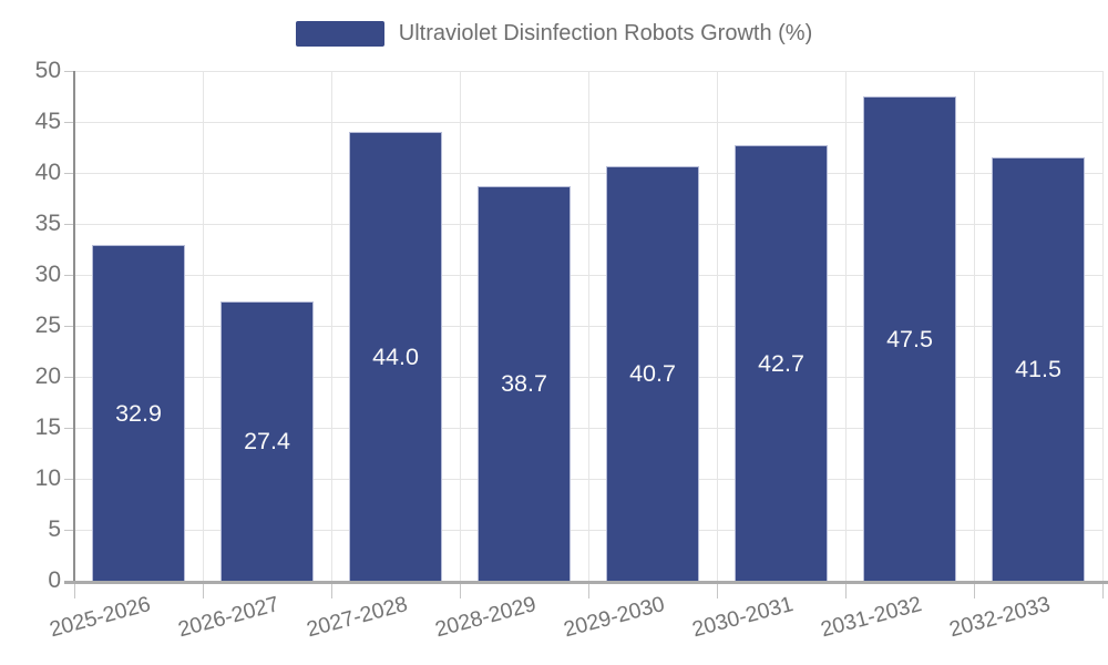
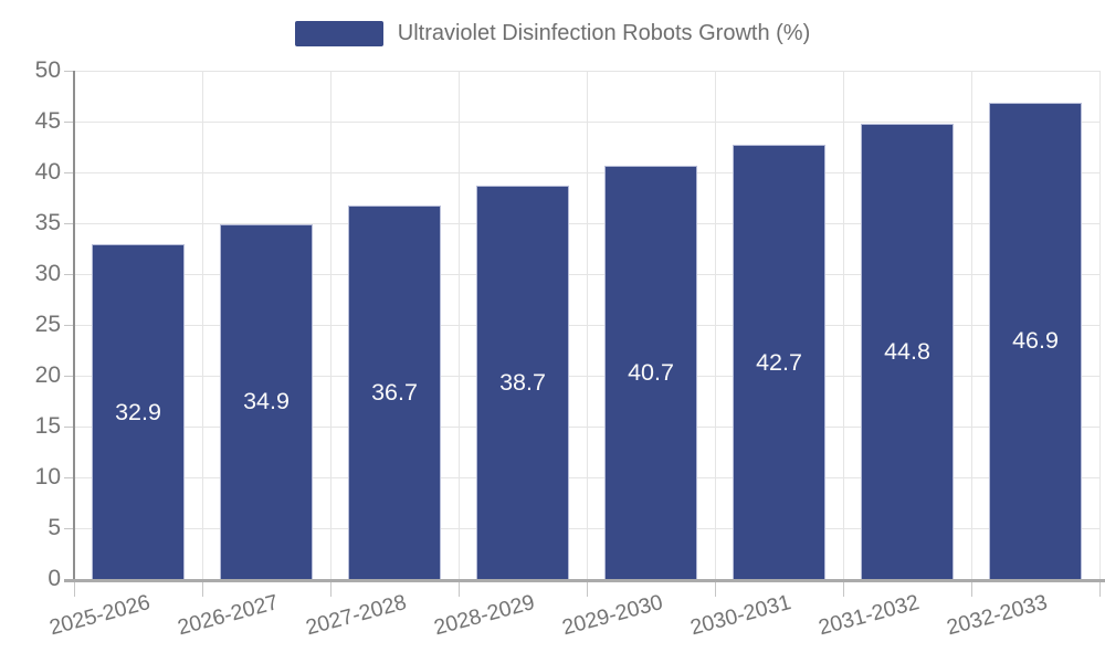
2026-2027: 27.4 -> 34.9
2027-2028: 44.0 -> 36.7
2031-2032: 47.5 -> 44.8
2032-2033: 41.5 -> 46.9
